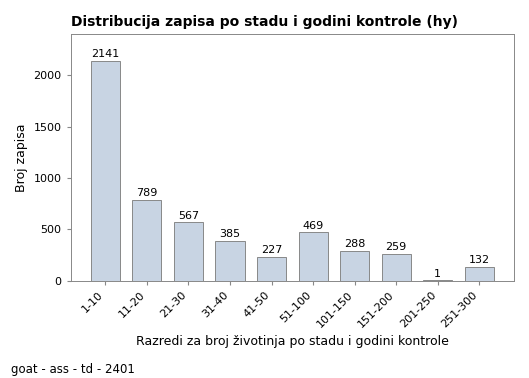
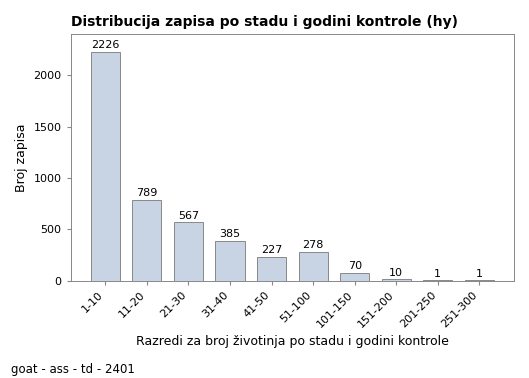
1-10: 2141 -> 2226
51-100: 469 -> 278
101-150: 288 -> 70
151-200: 259 -> 10
251-300: 132 -> 1
